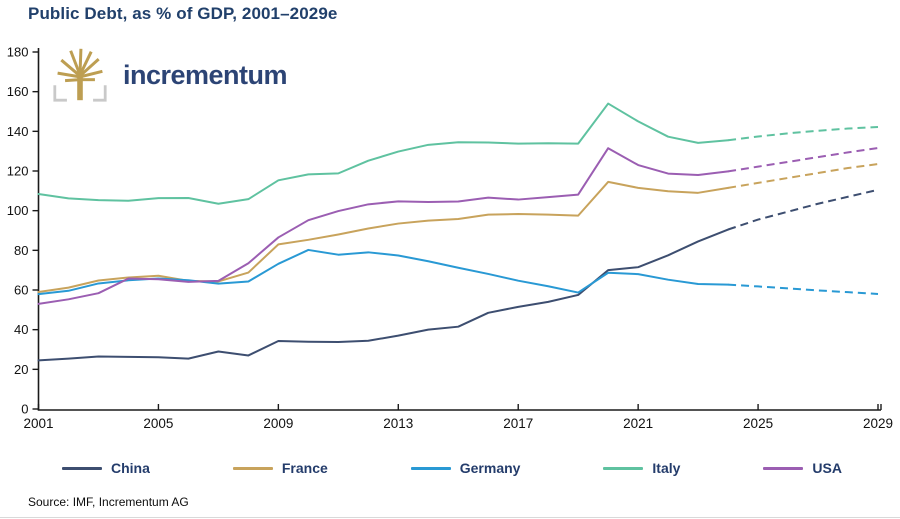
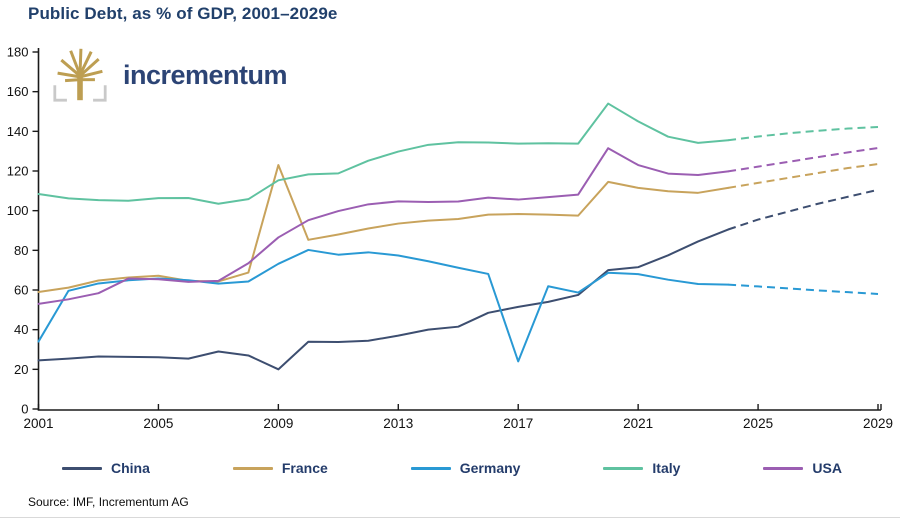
Germany/2001: 58 -> 34
China/2009: 34 -> 20
France/2009: 83 -> 123
Germany/2017: 65 -> 24
